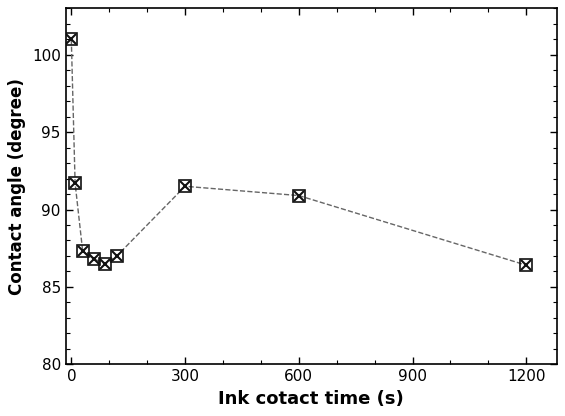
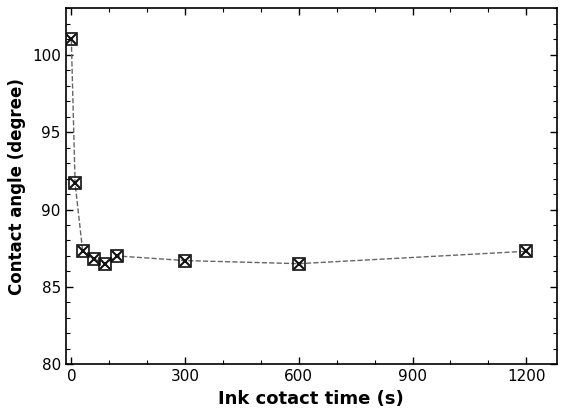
300: 91.5 -> 86.7
600: 90.9 -> 86.5
1200: 86.4 -> 87.3
